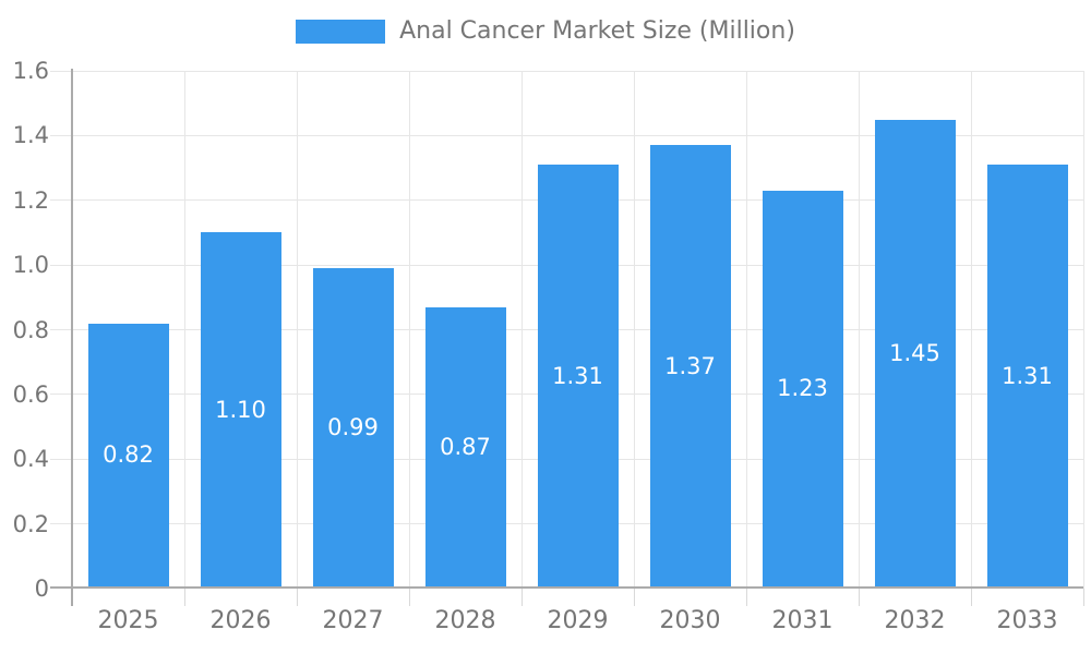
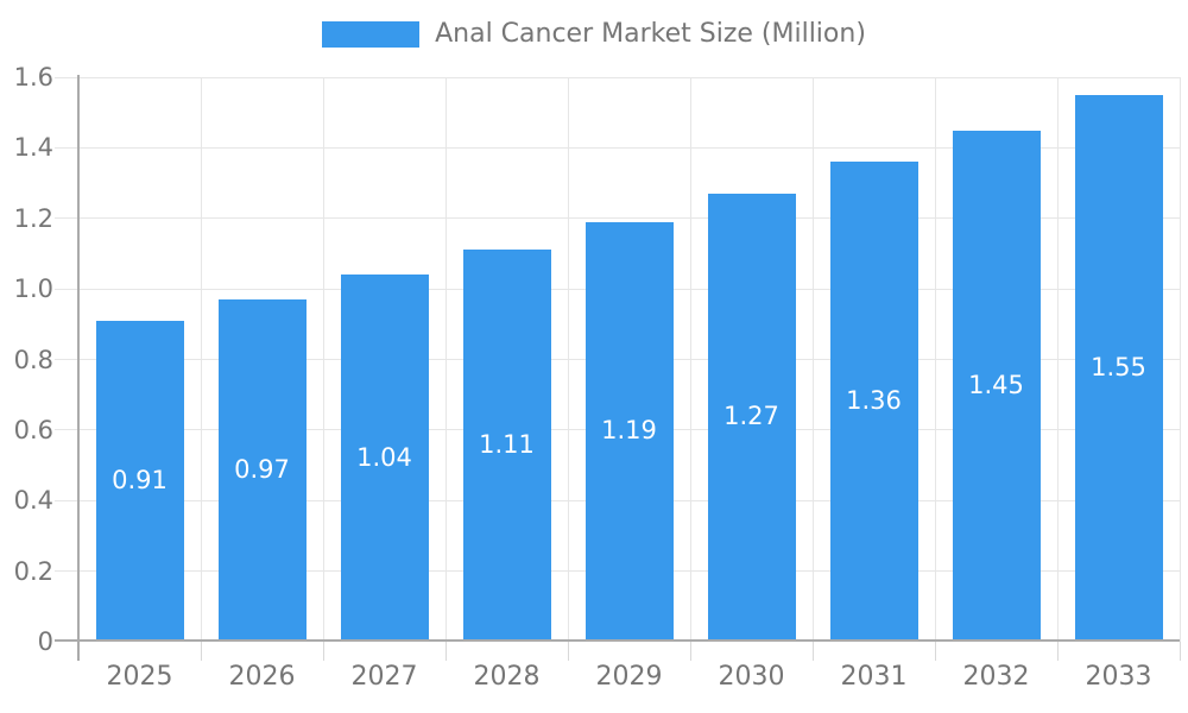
2025: 0.82 -> 0.91
2026: 1.10 -> 0.97
2027: 0.99 -> 1.04
2028: 0.87 -> 1.11
2029: 1.31 -> 1.19
2030: 1.37 -> 1.27
2031: 1.23 -> 1.36
2033: 1.31 -> 1.55
